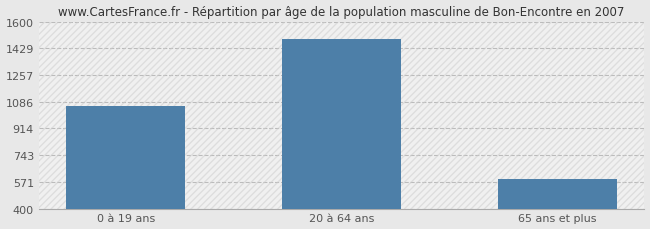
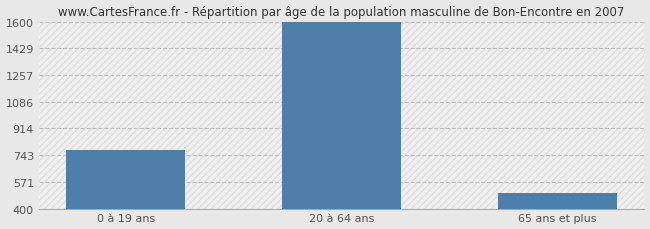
0 à 19 ans: 1060 -> 780
20 à 64 ans: 1490 -> 1600
65 ans et plus: 590 -> 500
